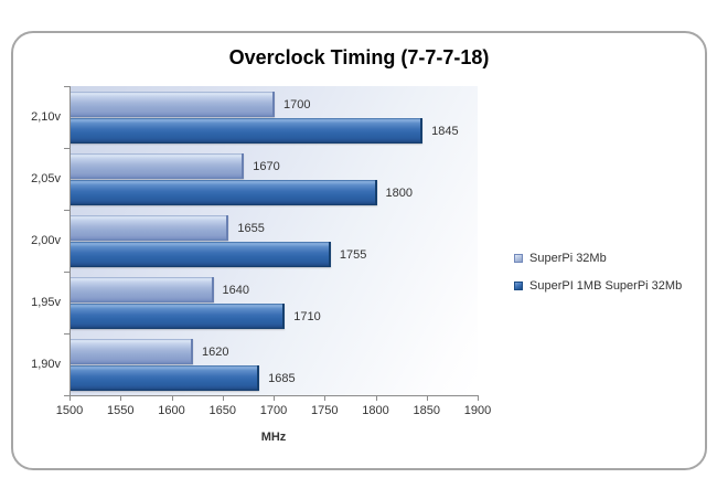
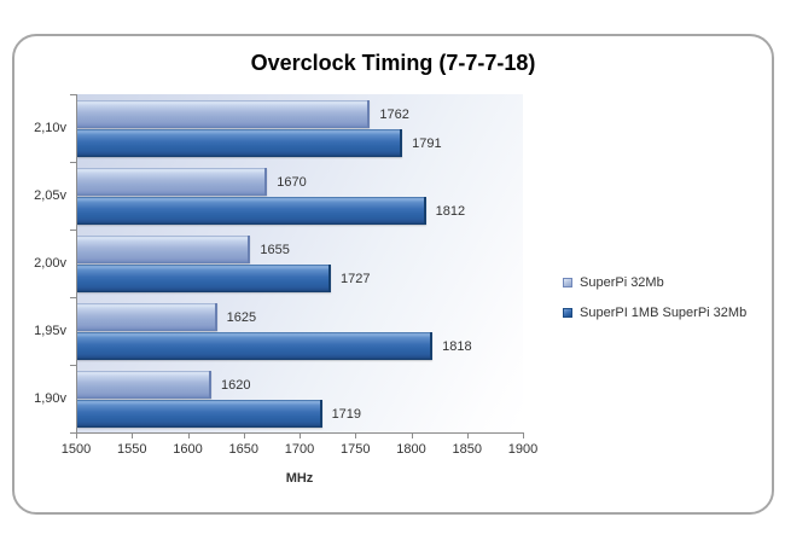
SuperPi 32Mb/2,10v: 1700 -> 1762
SuperPI 1MB SuperPi 32Mb/2,10v: 1845 -> 1791
SuperPI 1MB SuperPi 32Mb/2,05v: 1800 -> 1812
SuperPI 1MB SuperPi 32Mb/2,00v: 1755 -> 1727
SuperPi 32Mb/1,95v: 1640 -> 1625
SuperPI 1MB SuperPi 32Mb/1,95v: 1710 -> 1818
SuperPI 1MB SuperPi 32Mb/1,90v: 1685 -> 1719
